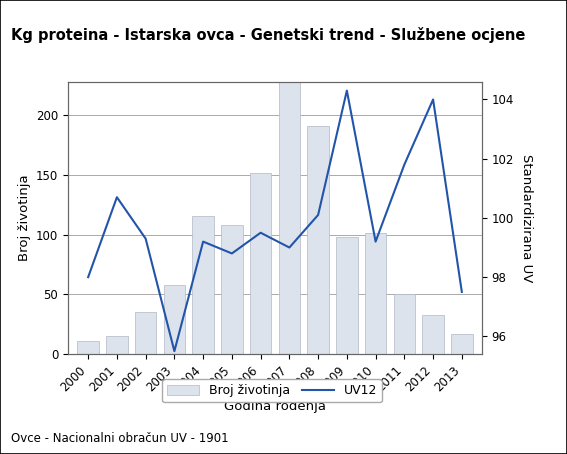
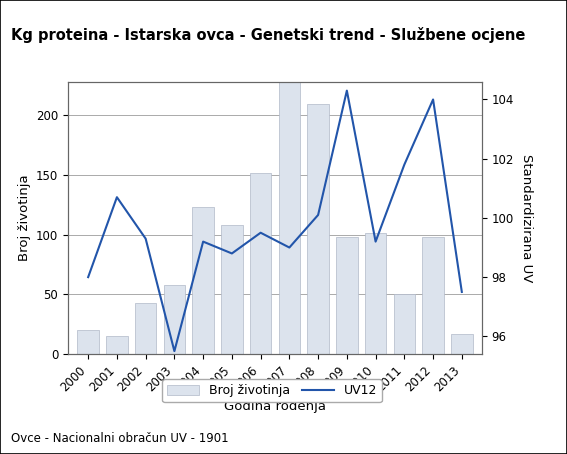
Broj životinja/2000: 11 -> 20
Broj životinja/2002: 35 -> 43
Broj životinja/2004: 116 -> 123
Broj životinja/2008: 191 -> 209
Broj životinja/2012: 33 -> 98
